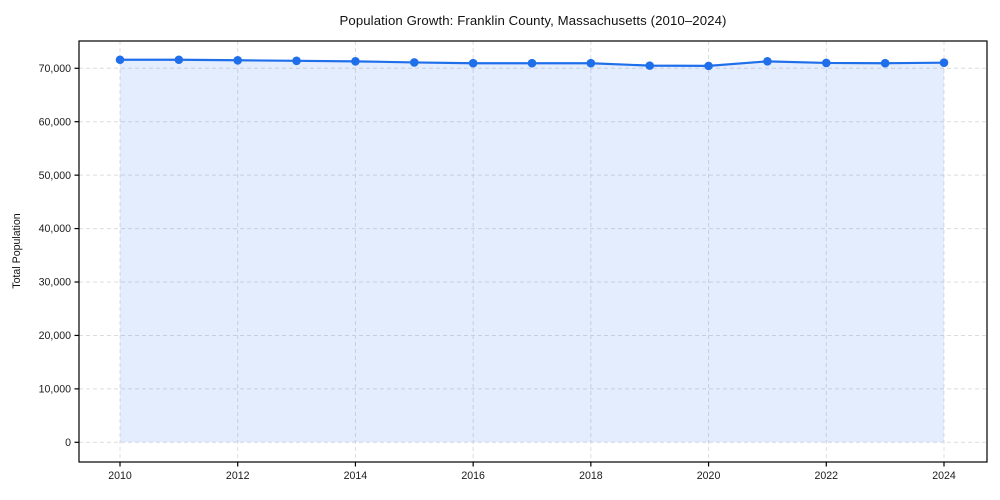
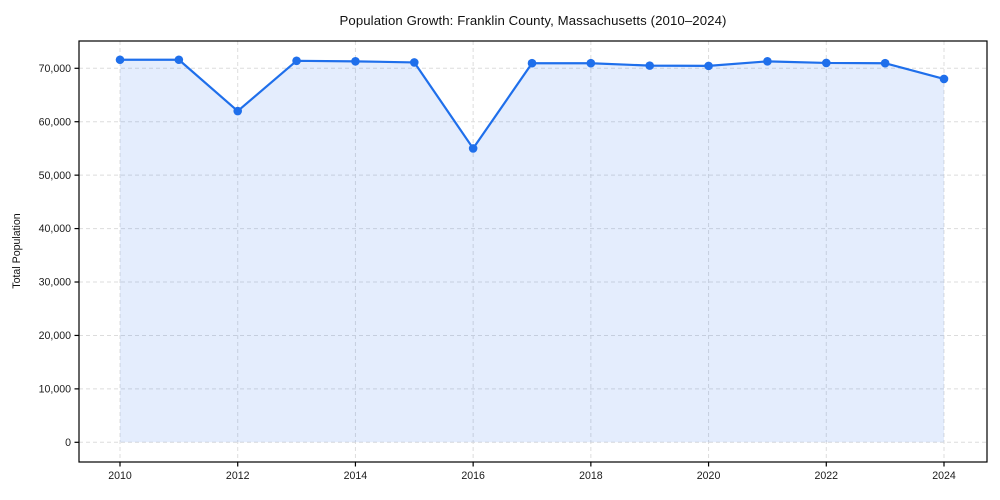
2012: 72000 -> 62000
2016: 71000 -> 55000
2024: 71000 -> 68000
